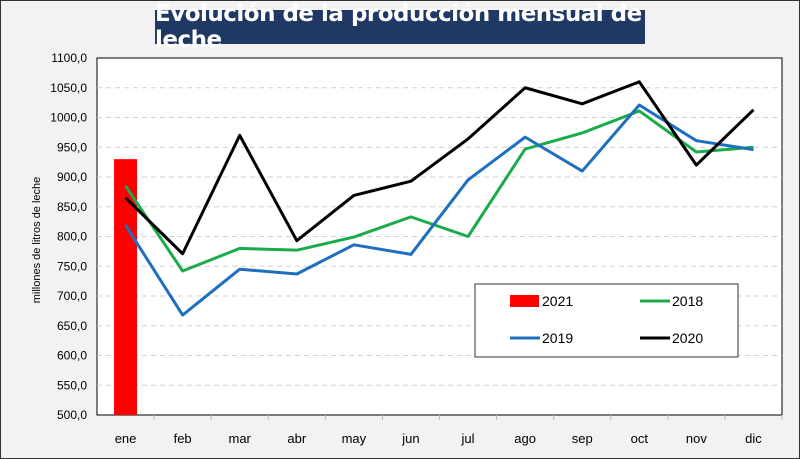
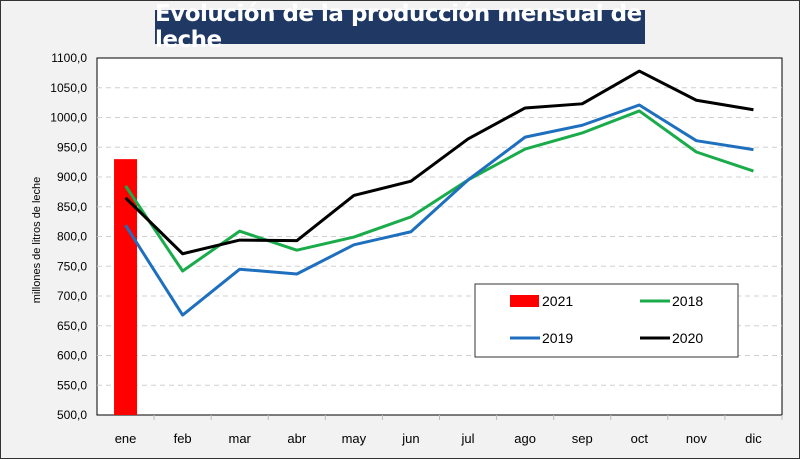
2018/mar: 780 -> 810
2020/mar: 970 -> 790
2019/jun: 770 -> 810
2018/jul: 800 -> 900
2020/ago: 1050 -> 1020
2019/sep: 910 -> 990
2020/oct: 1060 -> 1080
2020/nov: 920 -> 1030
2018/dic: 950 -> 910
